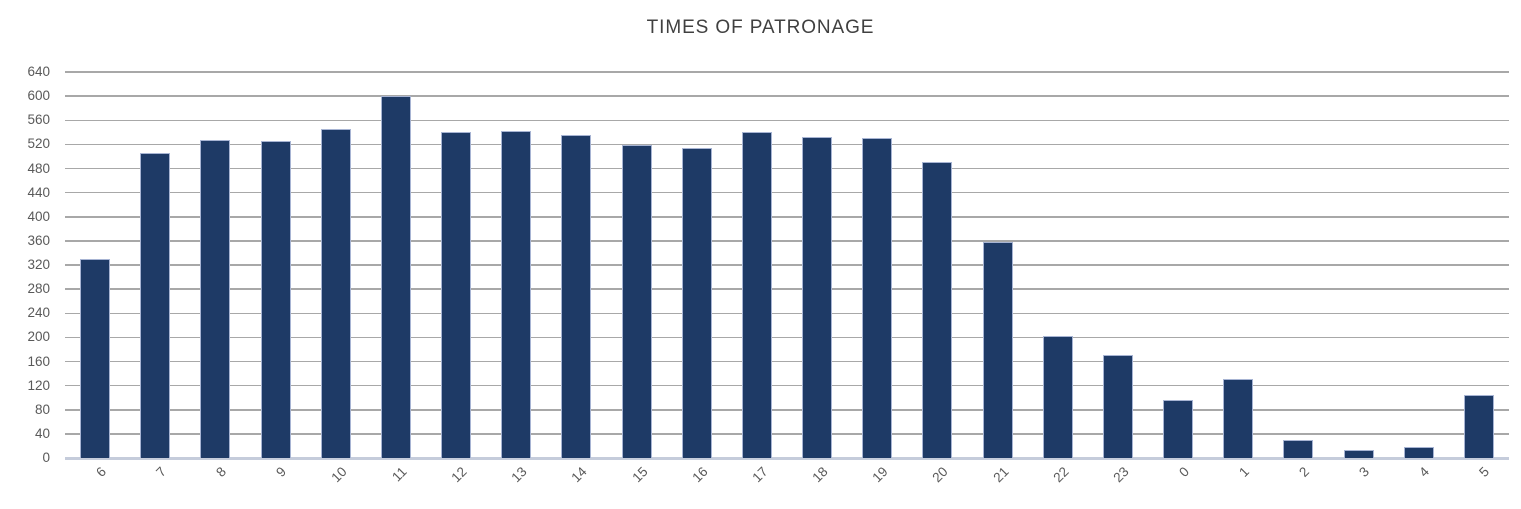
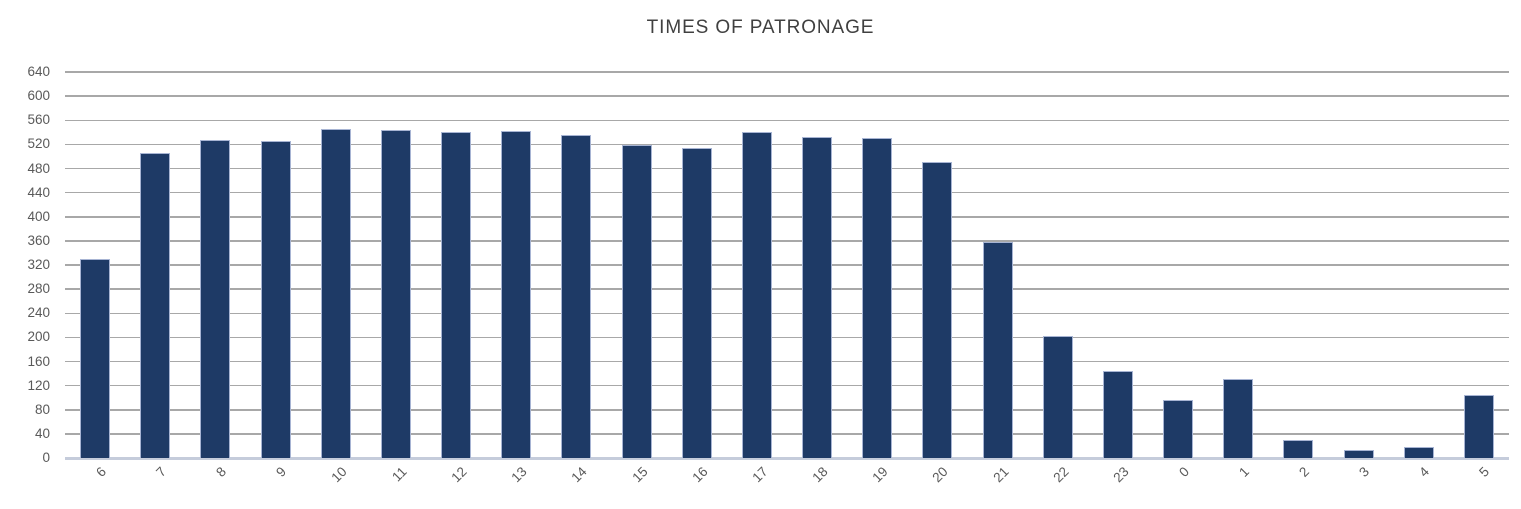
11: 600 -> 540
23: 170 -> 140
